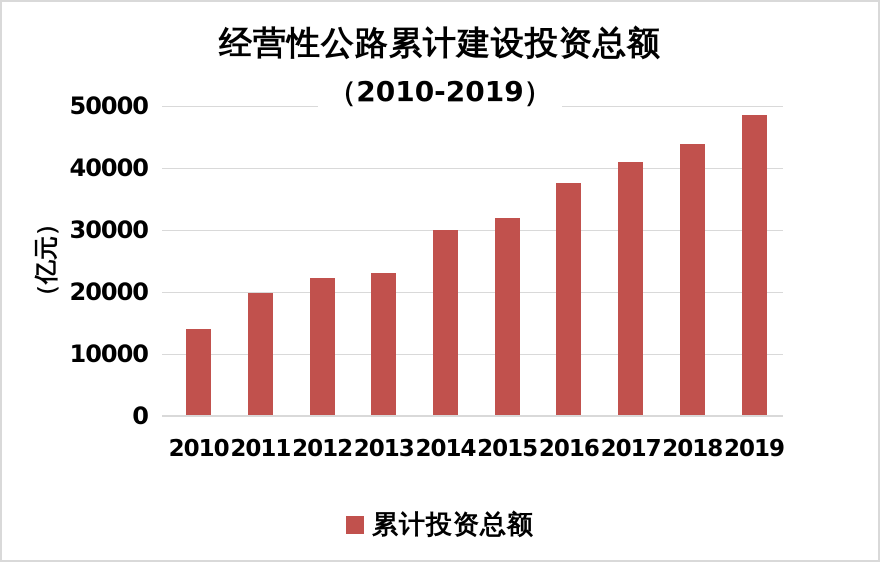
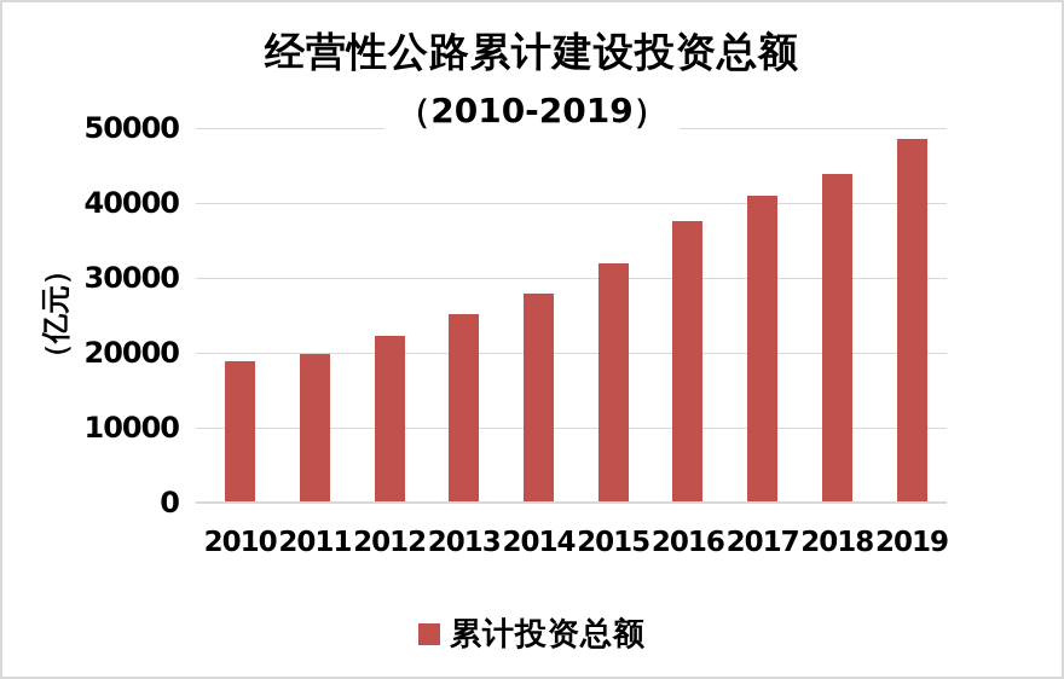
2010: 14000 -> 19000
2013: 23000 -> 25000
2014: 30000 -> 28000
